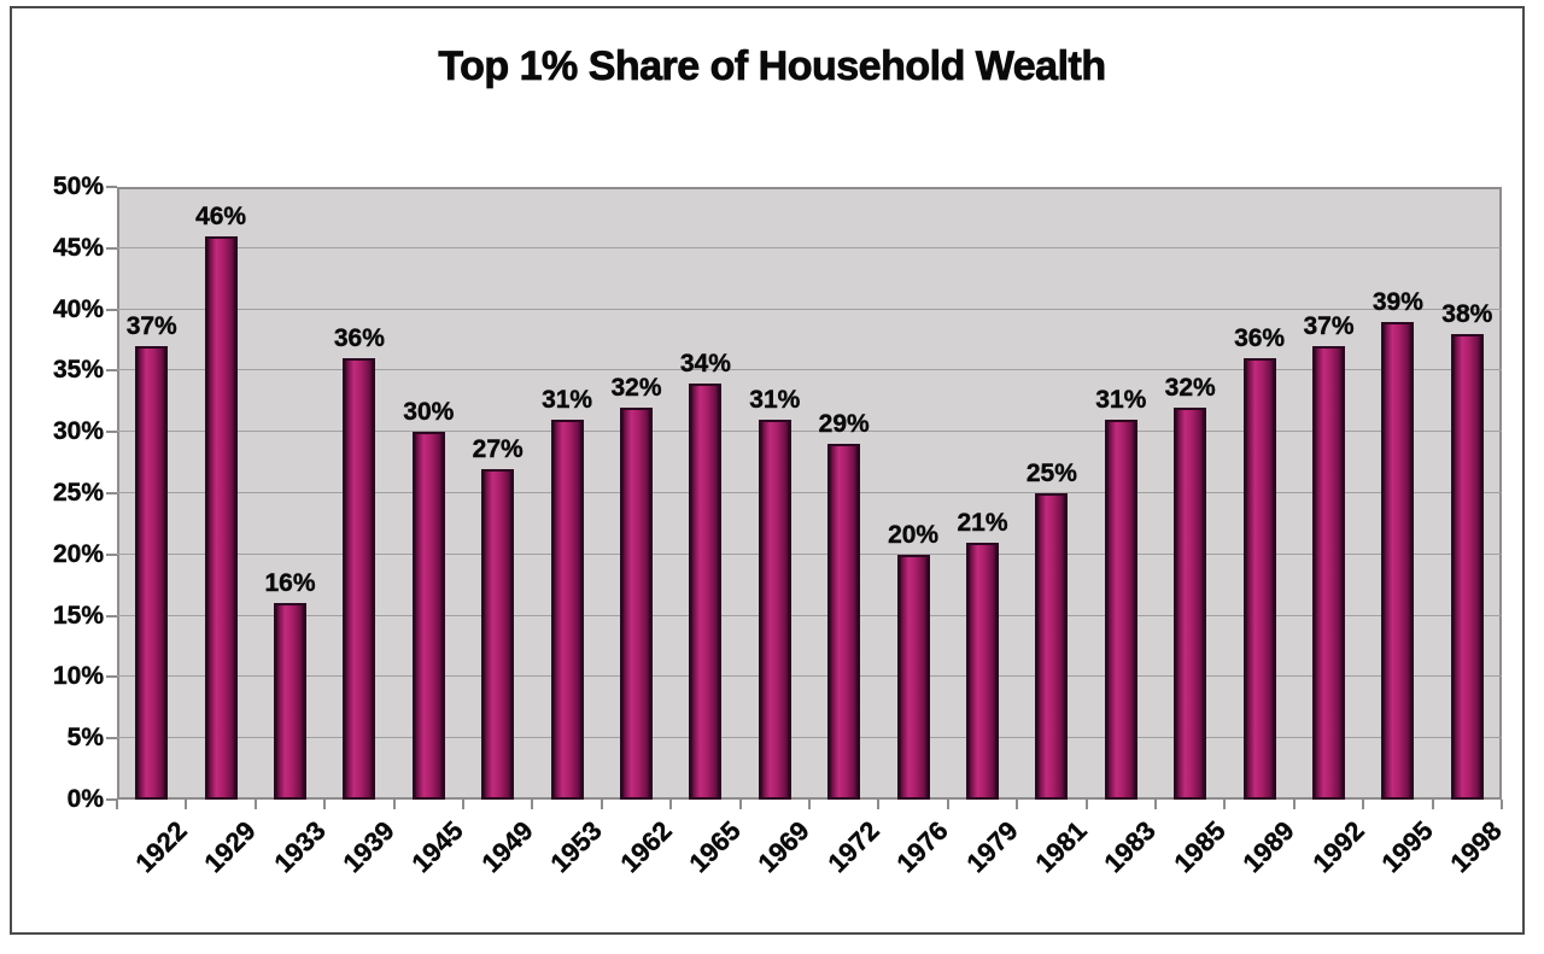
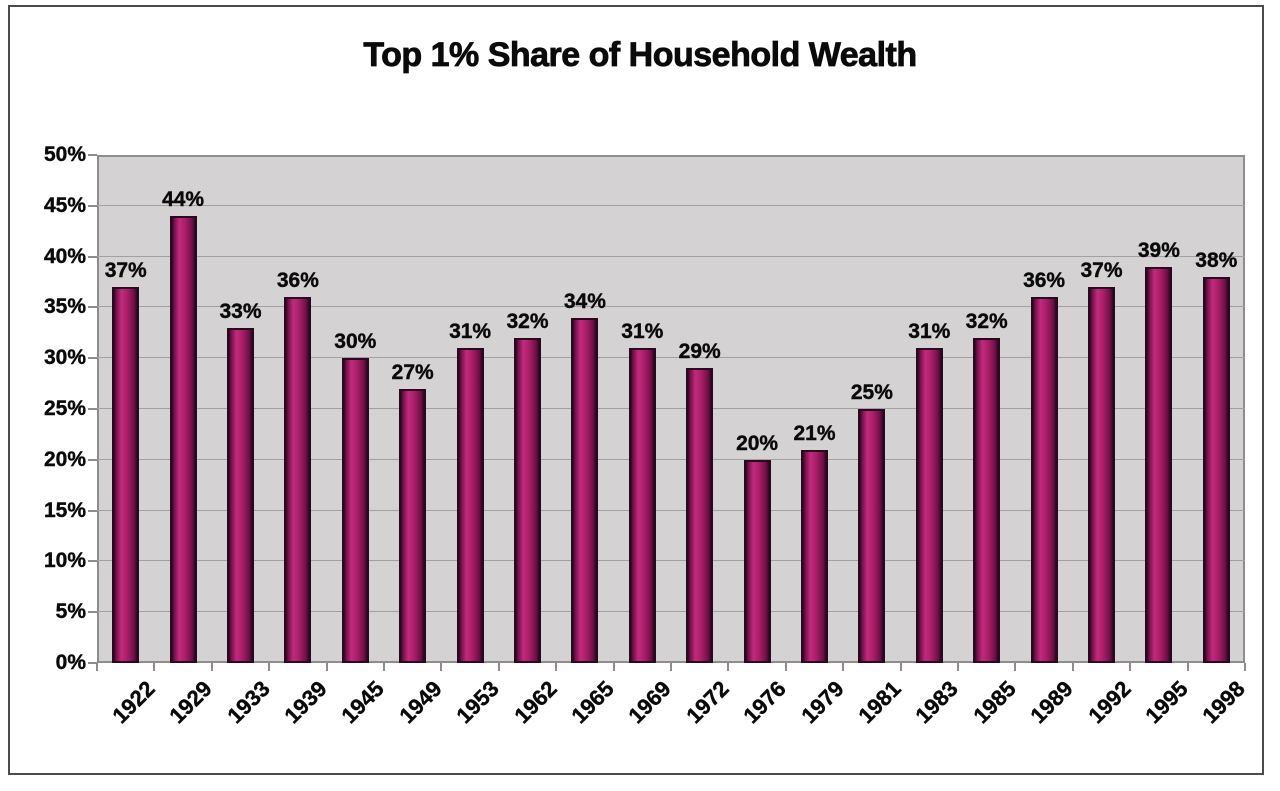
1929: 46% -> 44%
1933: 16% -> 33%
